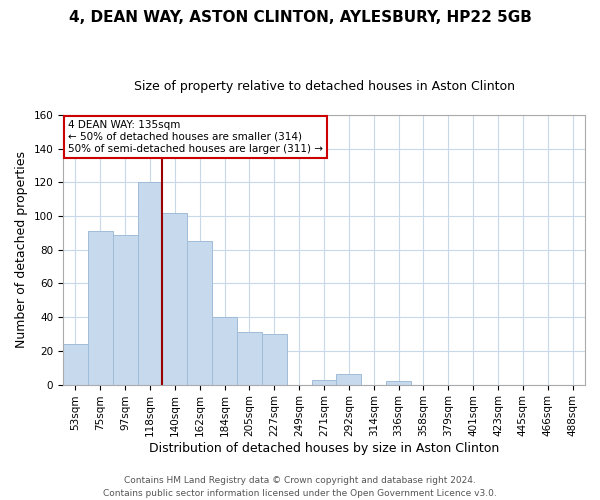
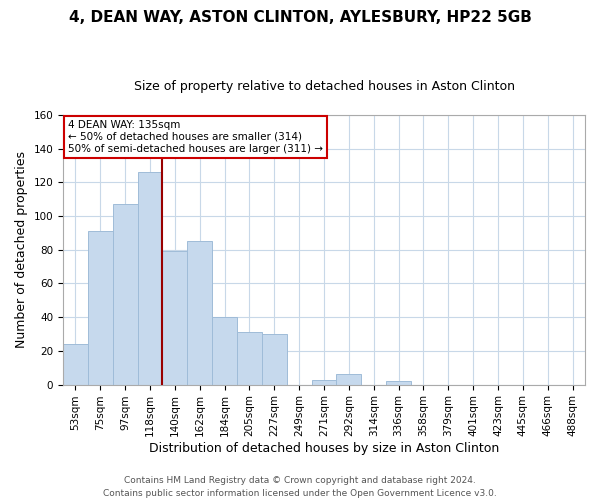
97sqm: 89 -> 107
118sqm: 120 -> 126
140sqm: 102 -> 79
